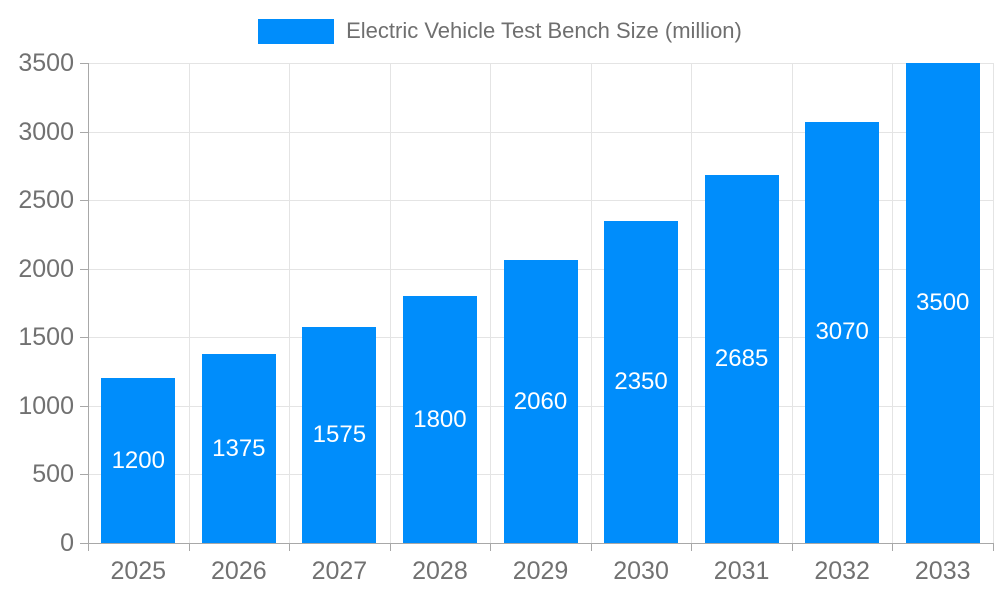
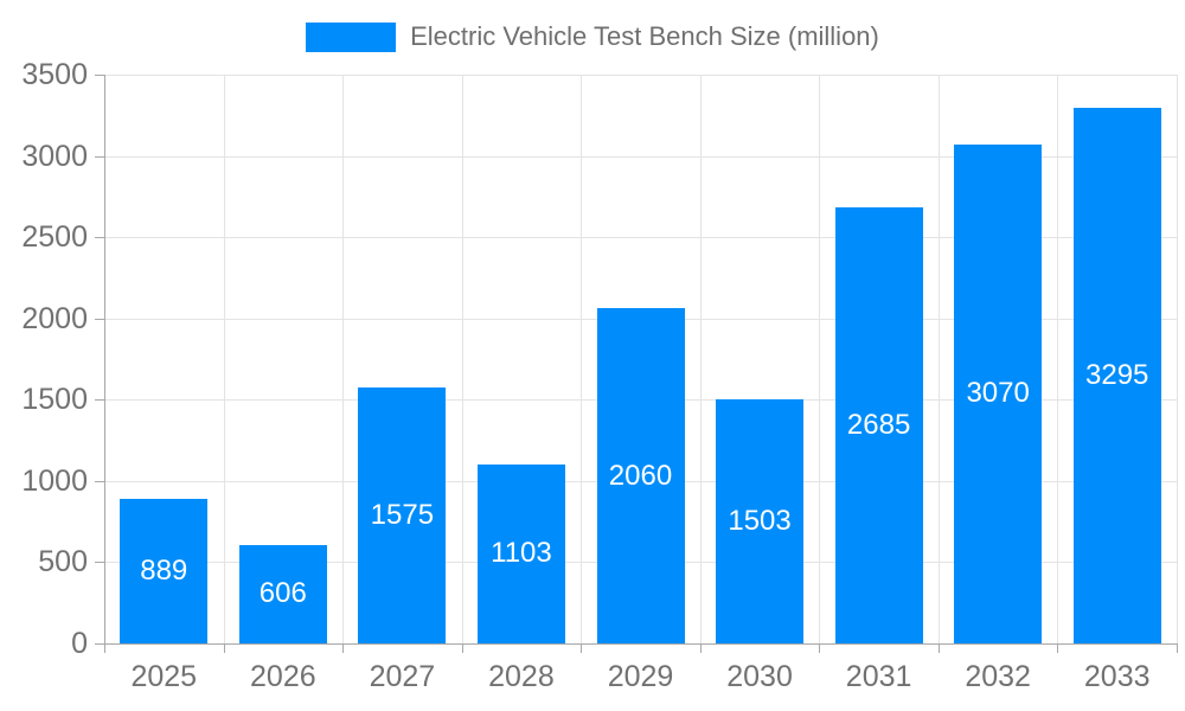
2025: 1200 -> 889
2026: 1375 -> 606
2028: 1800 -> 1103
2030: 2350 -> 1503
2033: 3500 -> 3295
